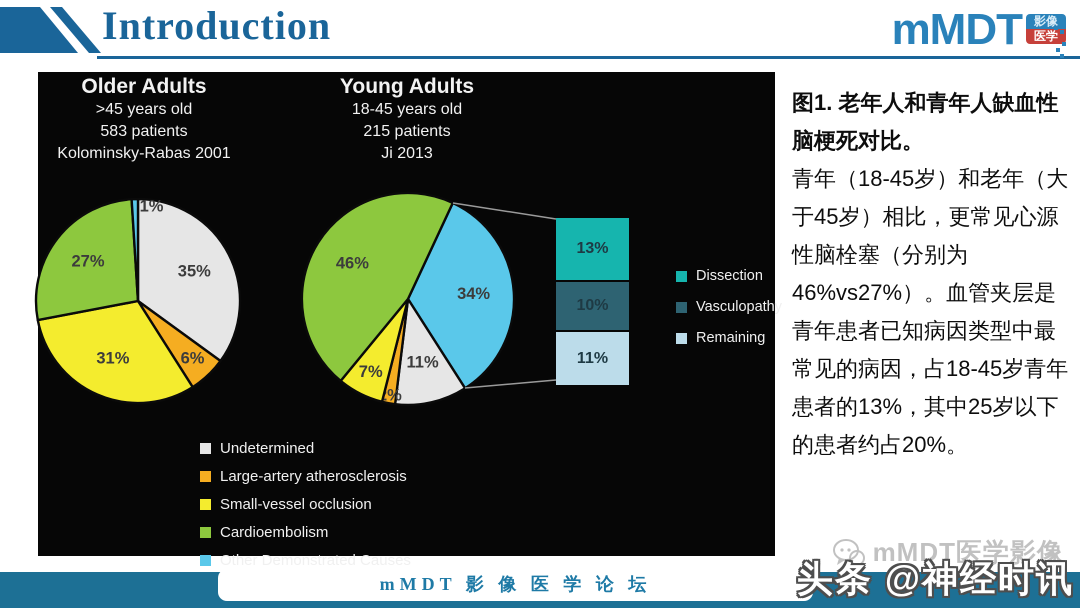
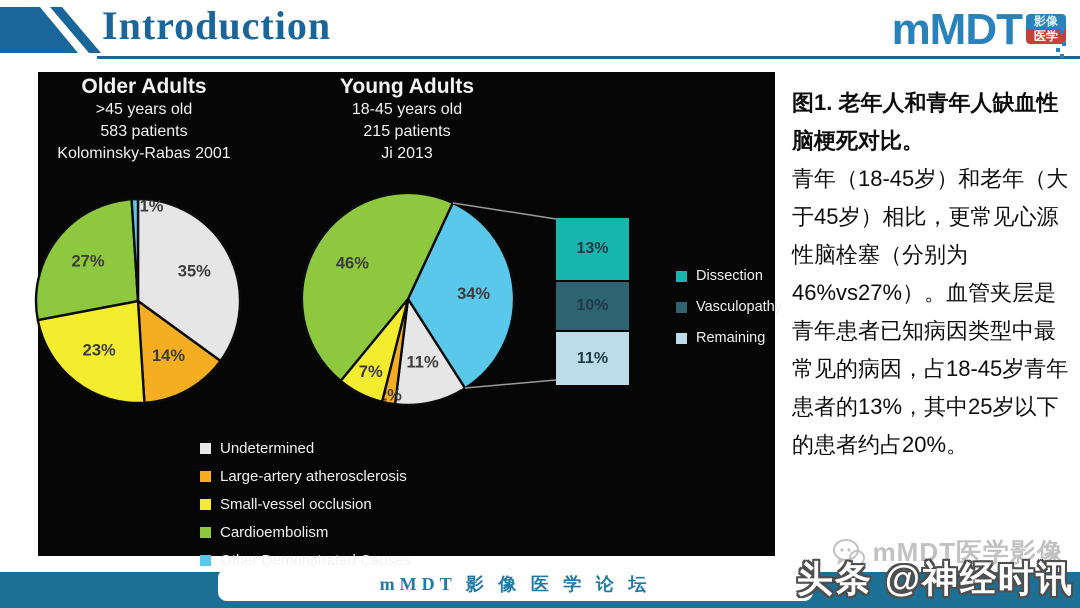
Older Adults/Large-artery atherosclerosis: 6% -> 14%
Older Adults/Small-vessel occlusion: 31% -> 23%
